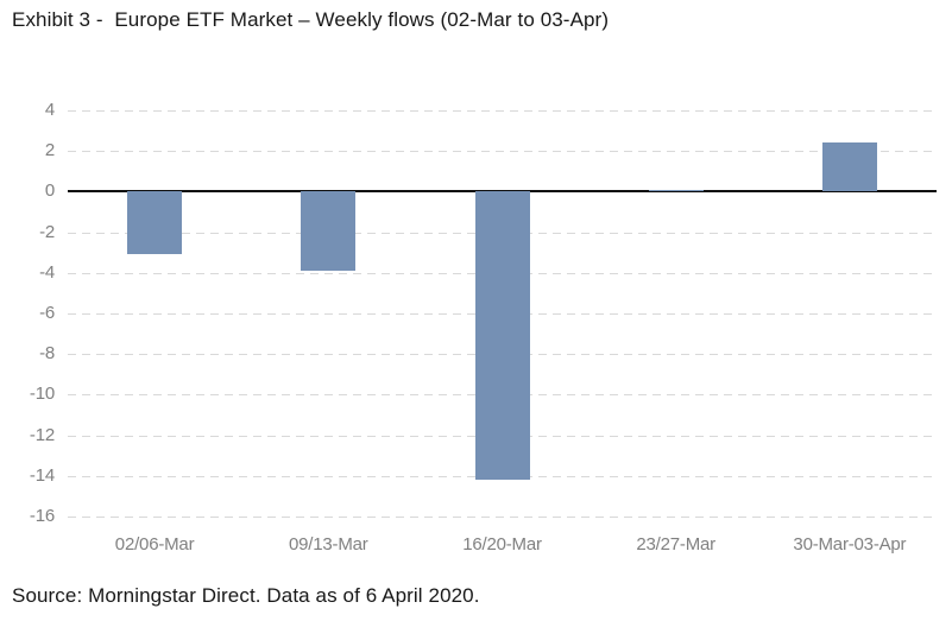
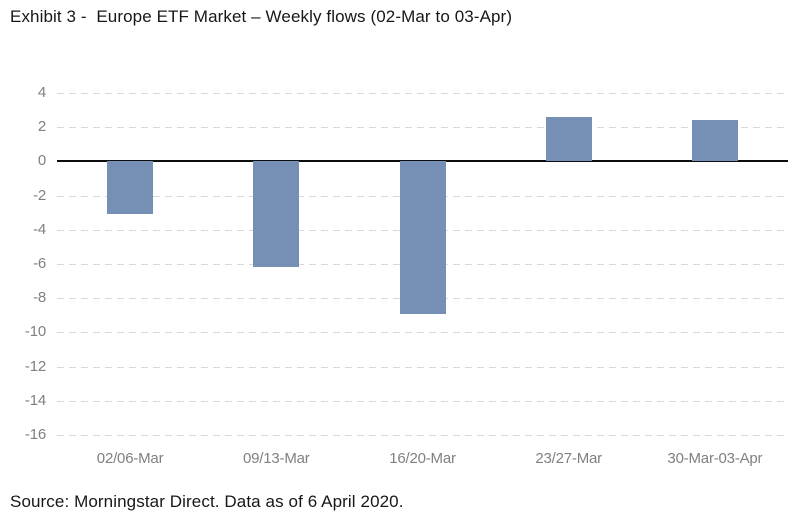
09/13-Mar: -3.9 -> -6.2
16/20-Mar: -14.2 -> -8.9
23/27-Mar: 0.1 -> 2.6
